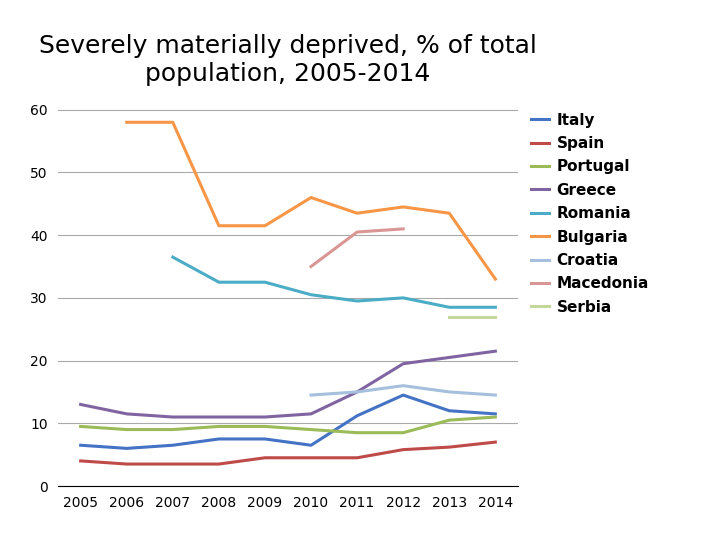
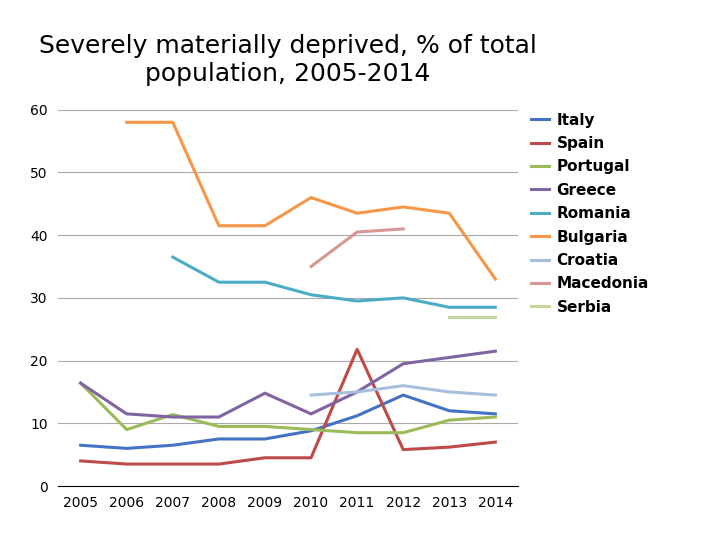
Portugal/2005: 9.5 -> 16.4
Greece/2005: 13.0 -> 16.4
Portugal/2007: 9.0 -> 11.4
Greece/2009: 11.0 -> 14.8
Italy/2010: 6.5 -> 8.8
Spain/2011: 4.5 -> 21.8
